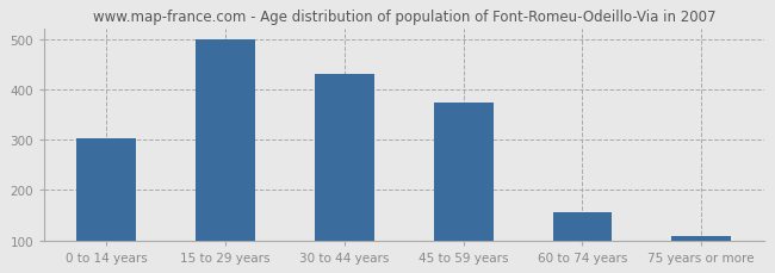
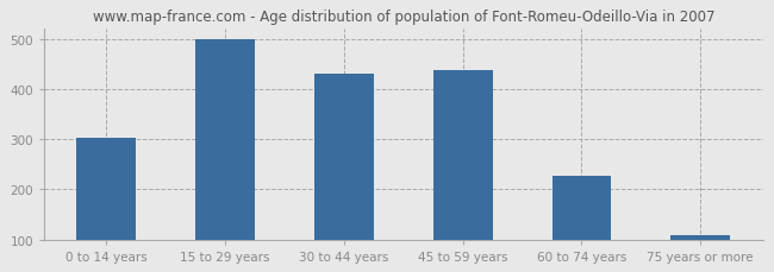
45 to 59 years: 375 -> 438
60 to 74 years: 155 -> 227
